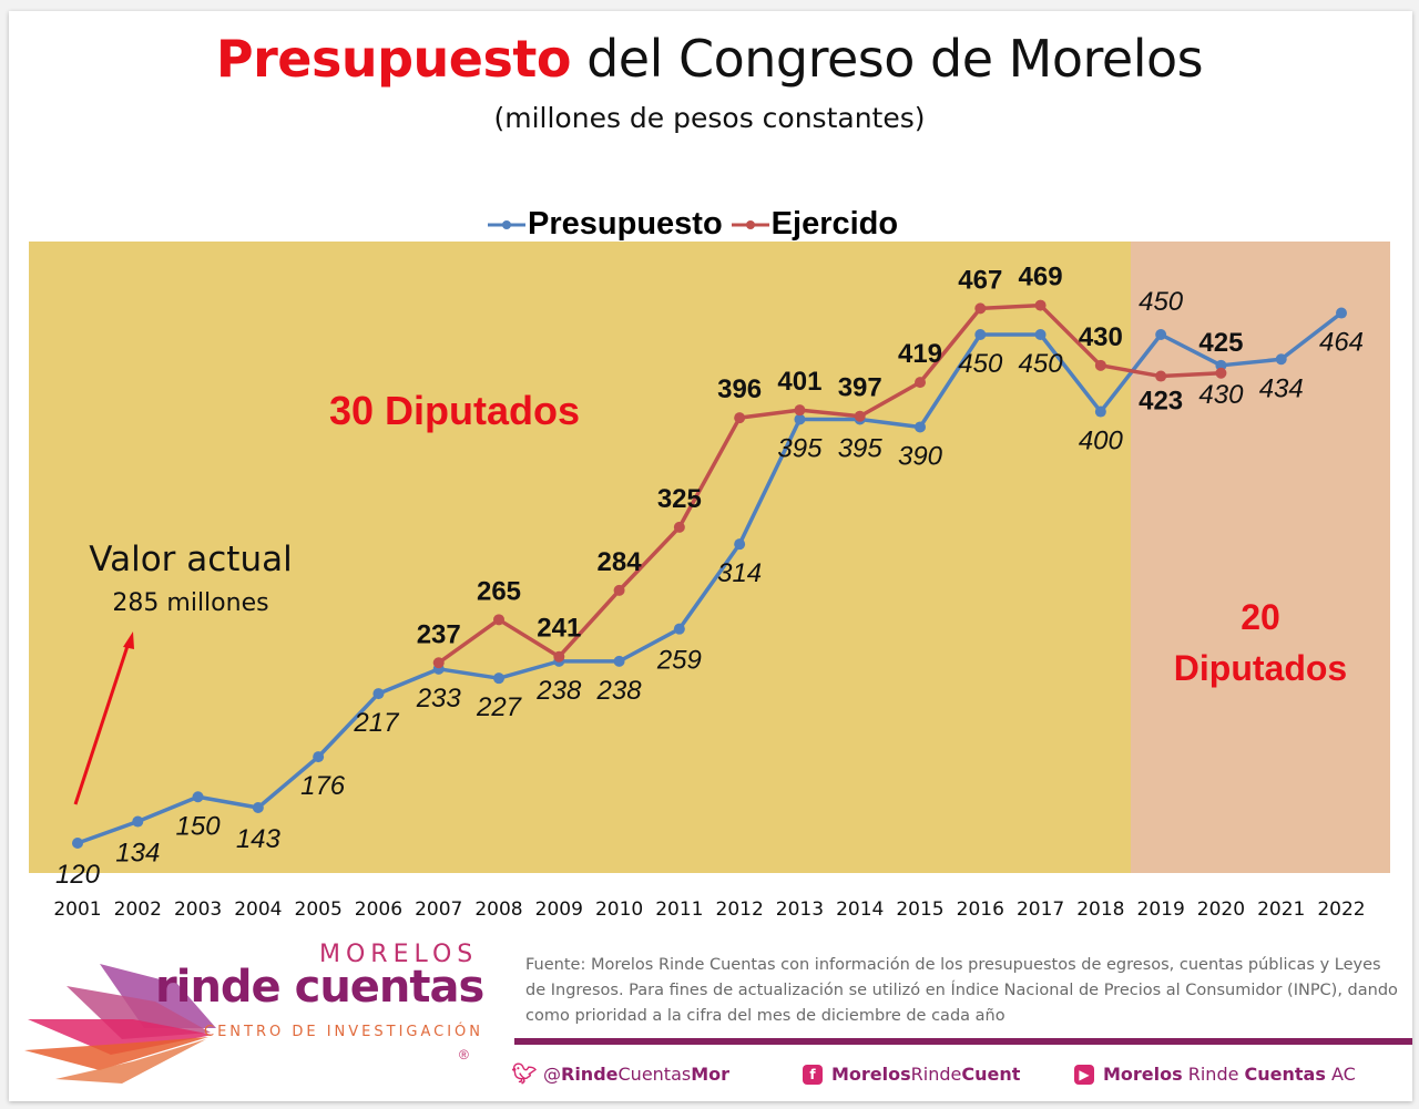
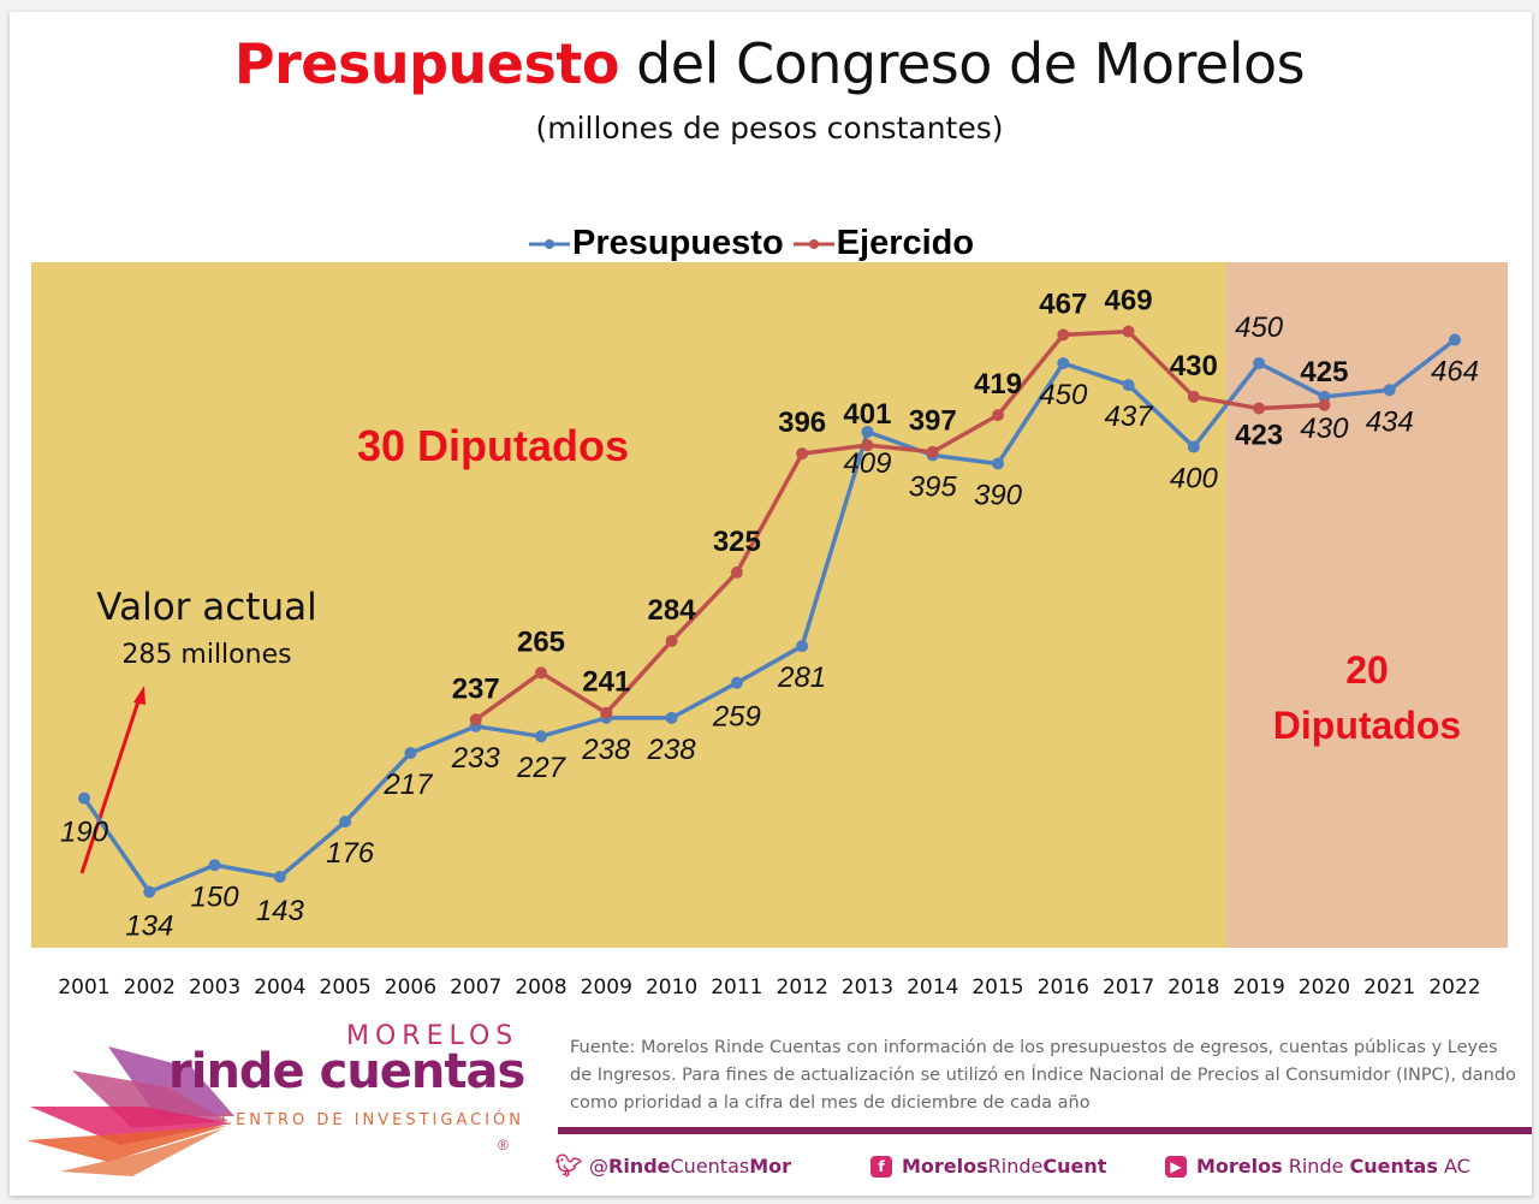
Presupuesto/2001: 120 -> 190
Presupuesto/2012: 314 -> 281
Presupuesto/2013: 395 -> 409
Presupuesto/2017: 450 -> 437
